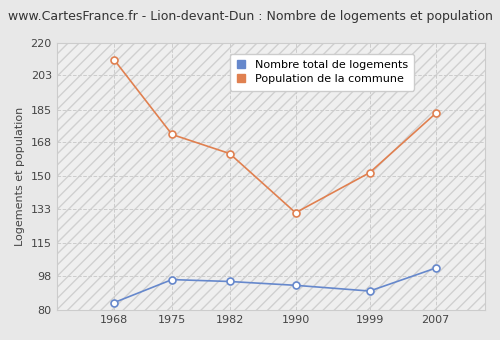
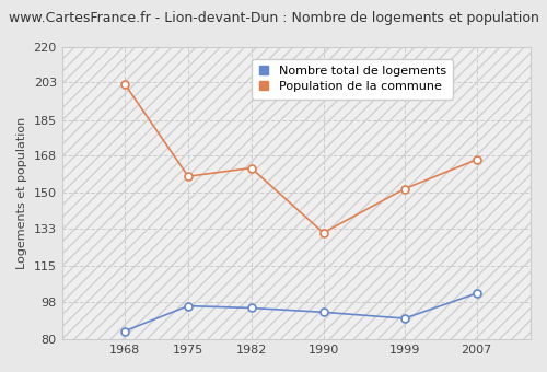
Population de la commune/1968: 211 -> 202
Population de la commune/1975: 172 -> 158
Population de la commune/2007: 183 -> 166
